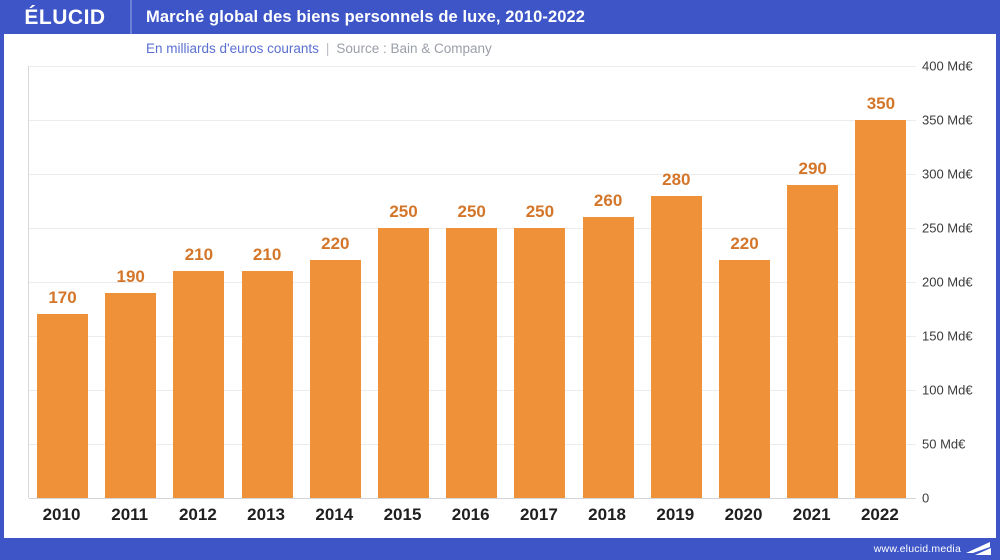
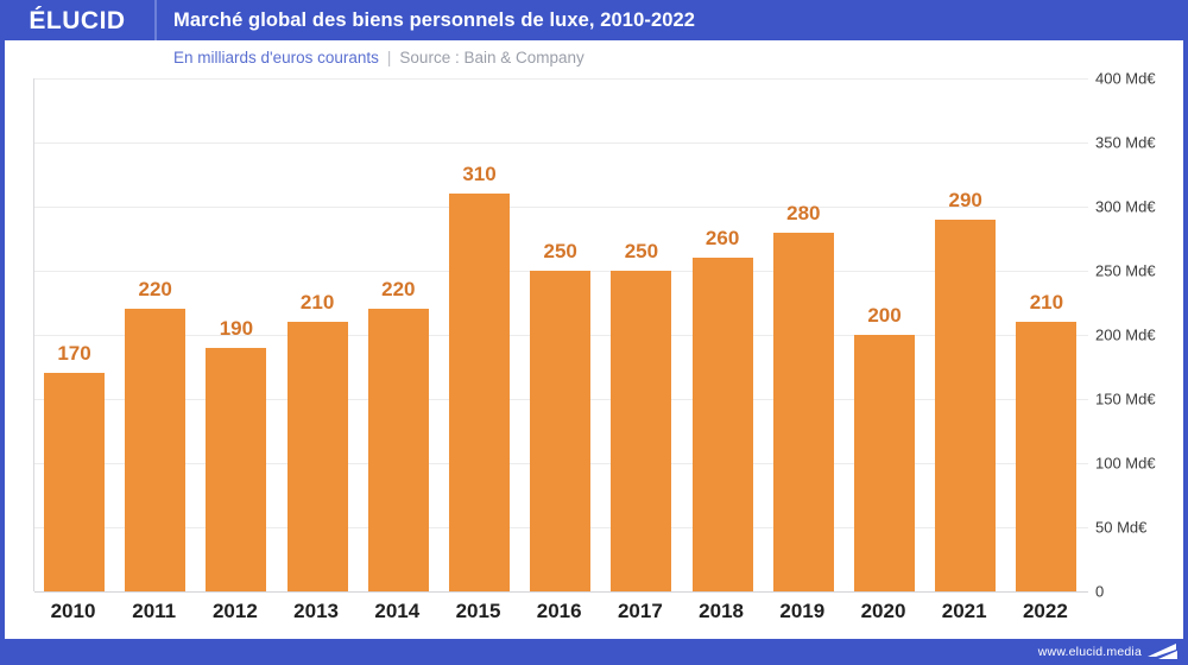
2011: 190 -> 220
2012: 210 -> 190
2015: 250 -> 310
2020: 220 -> 200
2022: 350 -> 210
